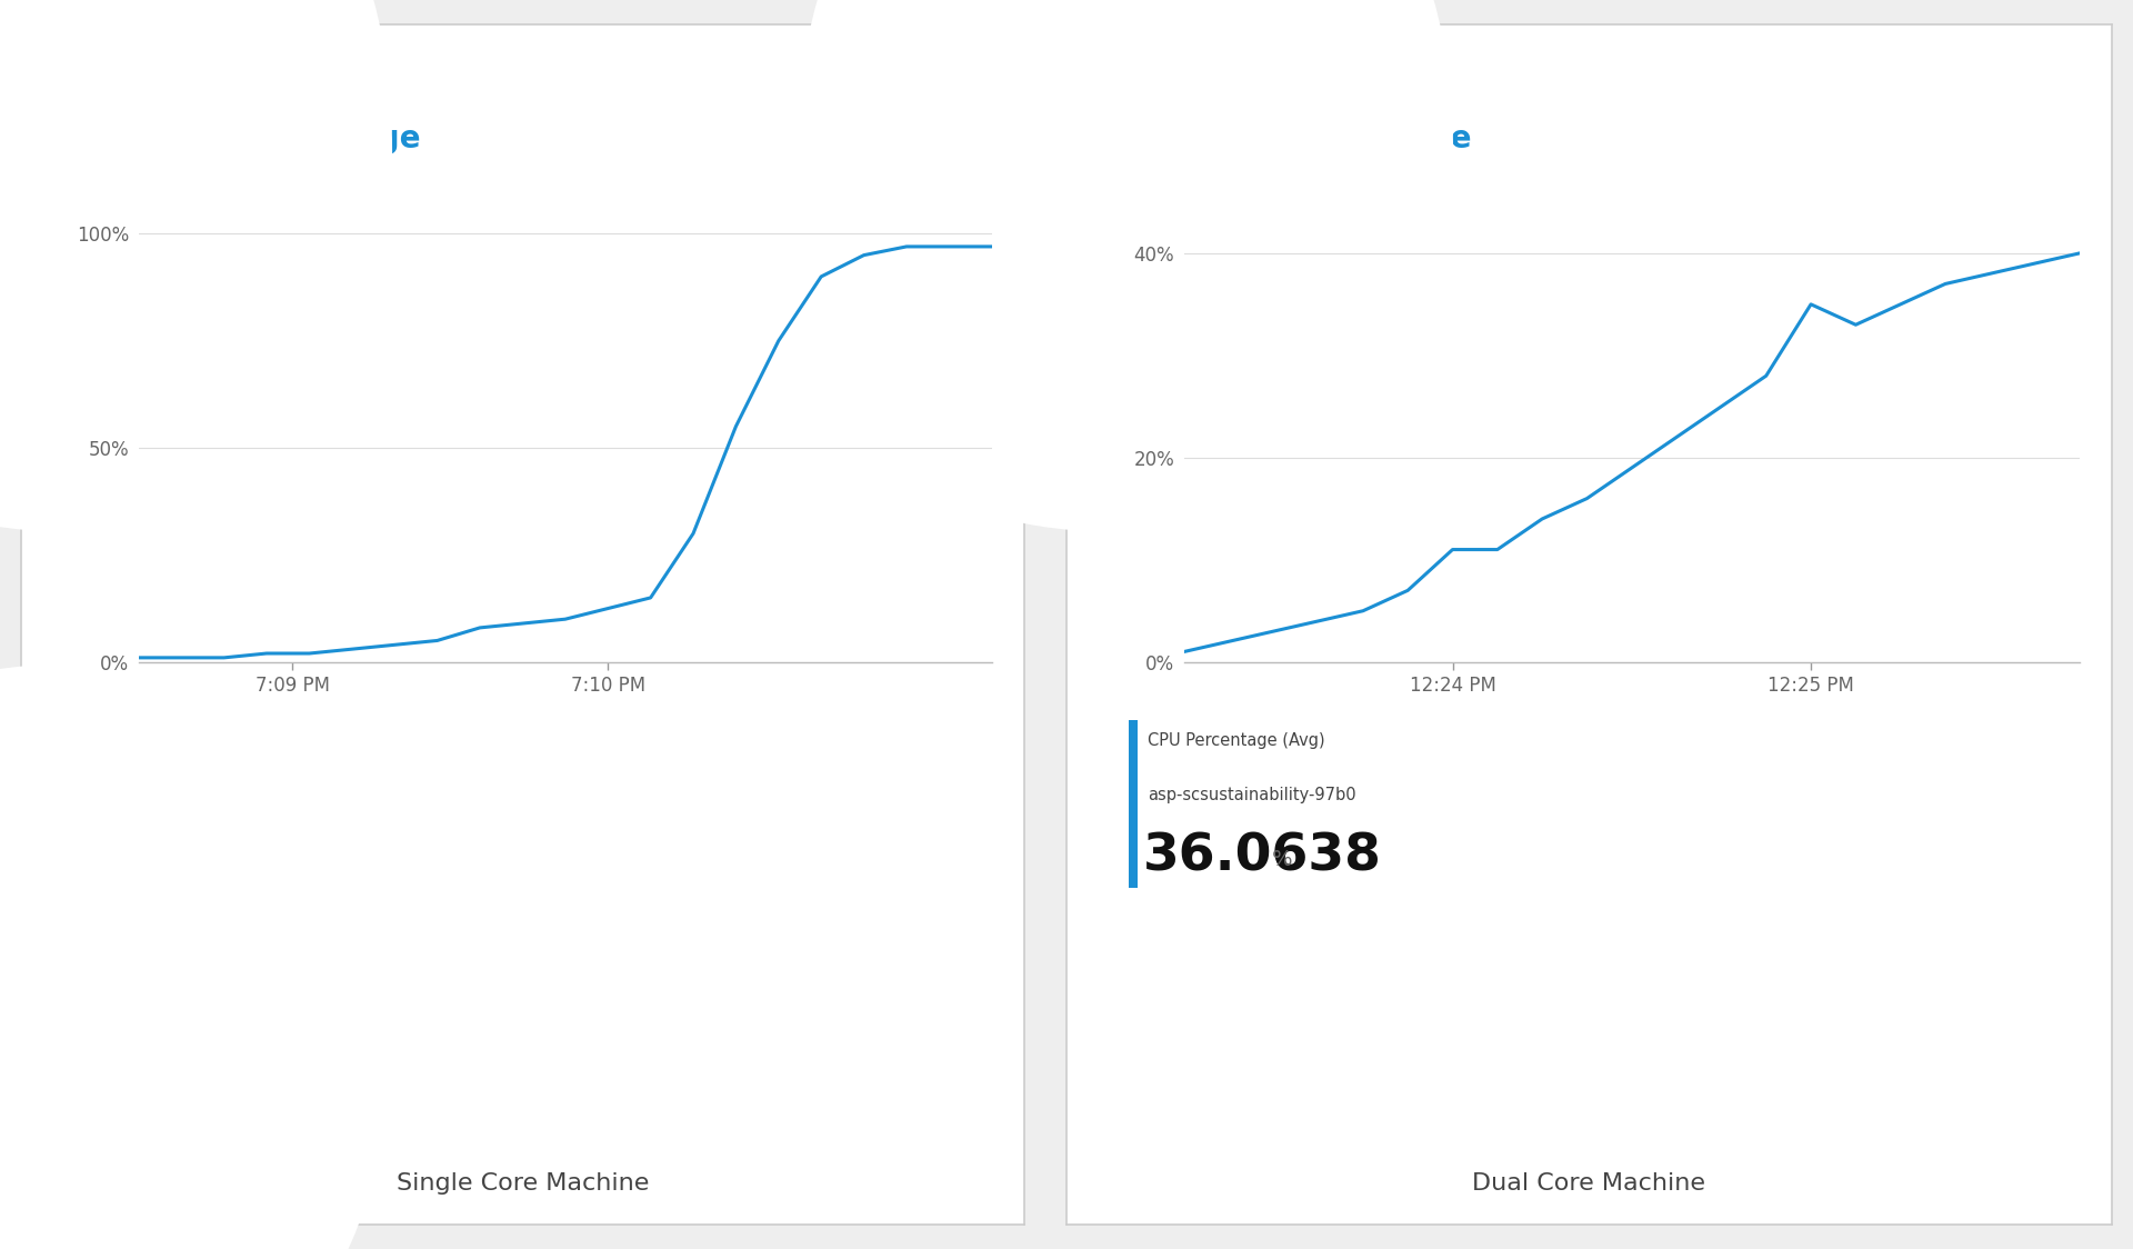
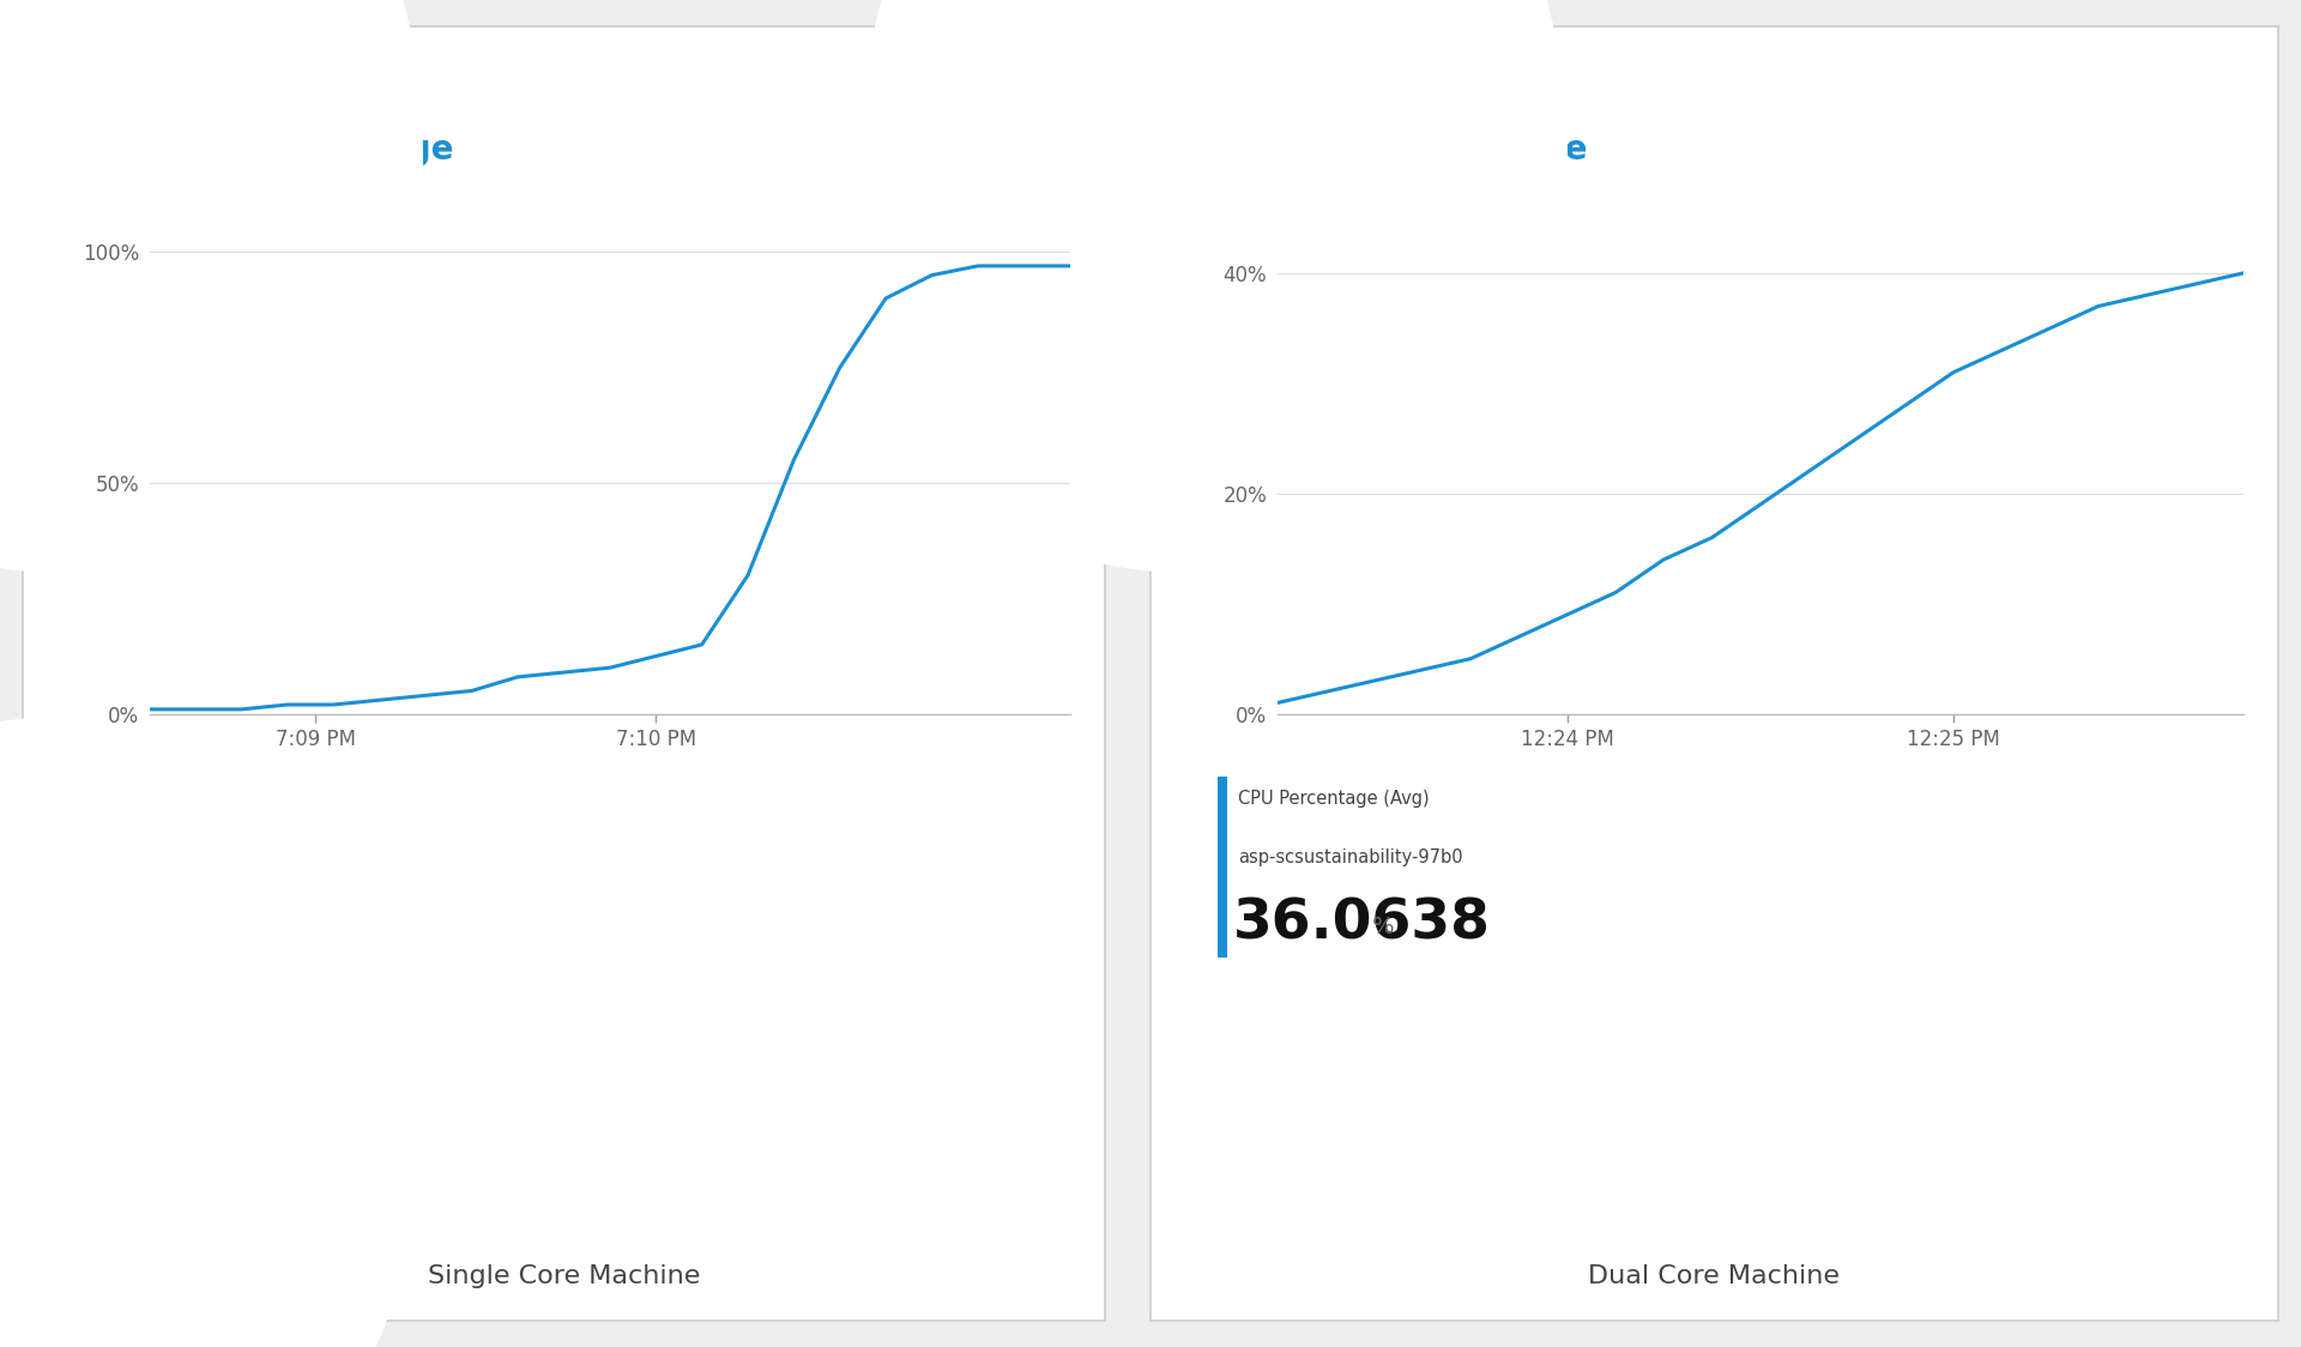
12:24 PM: 11% -> 9%
12:25 PM: 35% -> 31%
